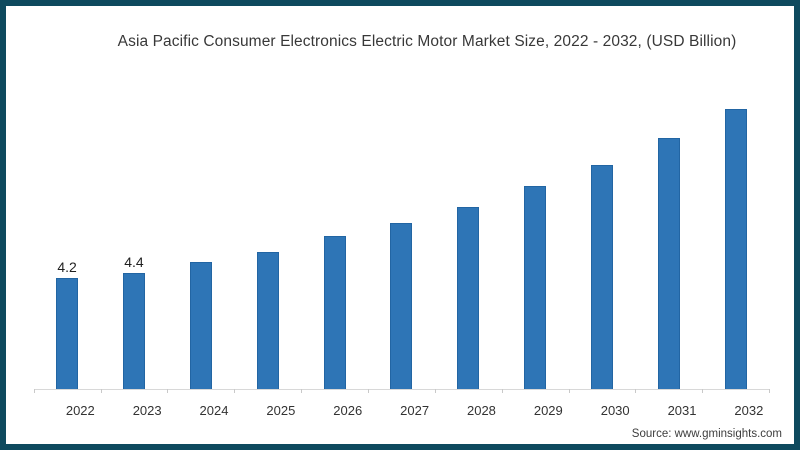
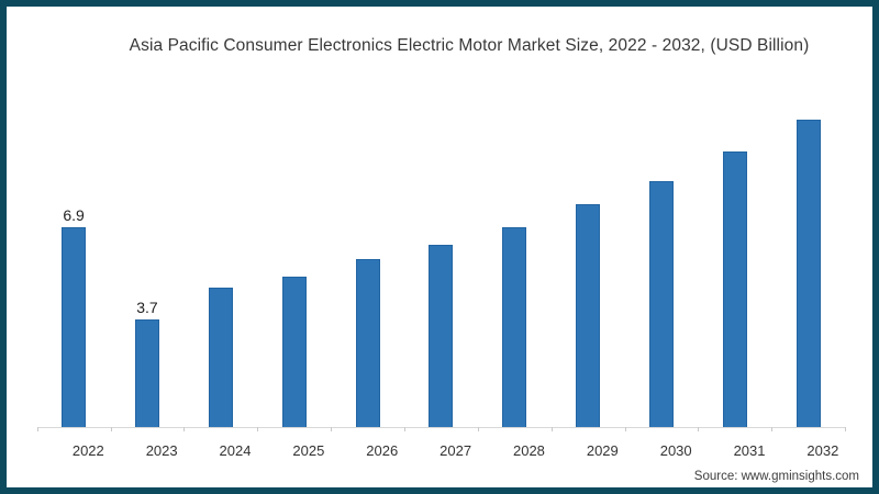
2022: 4.2 -> 6.9
2023: 4.4 -> 3.7
